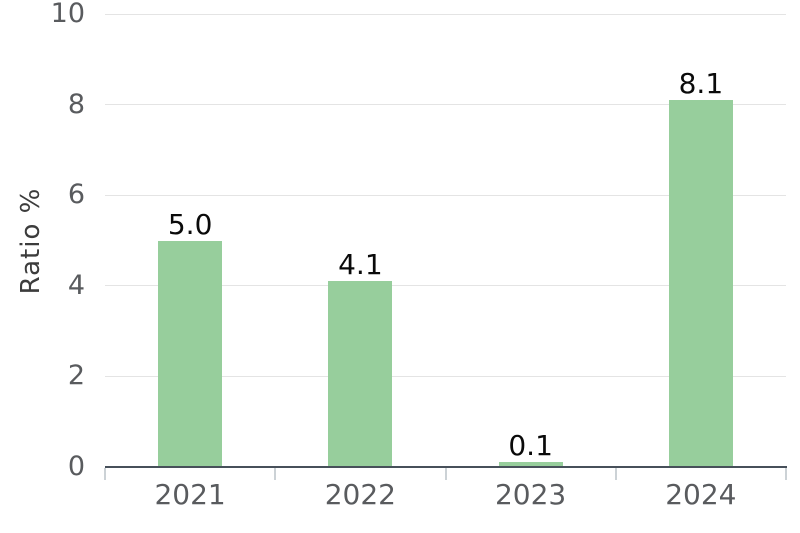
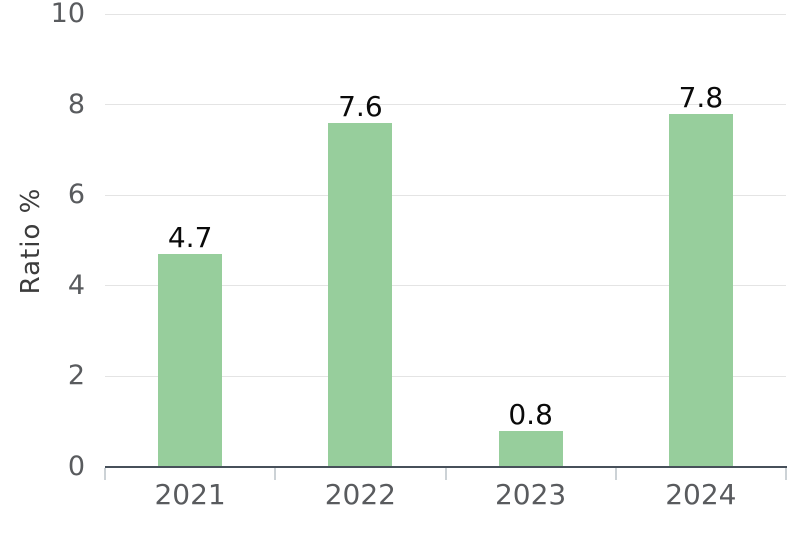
2021: 5.0 -> 4.7
2022: 4.1 -> 7.6
2023: 0.1 -> 0.8
2024: 8.1 -> 7.8
